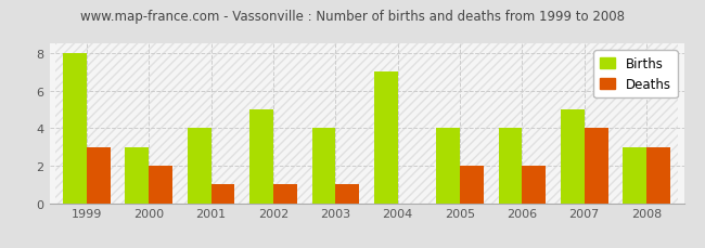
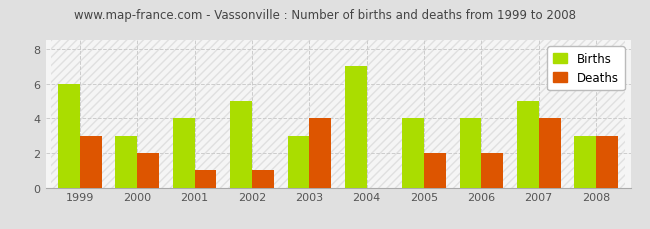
Births/1999: 8 -> 6
Births/2003: 4 -> 3
Deaths/2003: 1 -> 4
